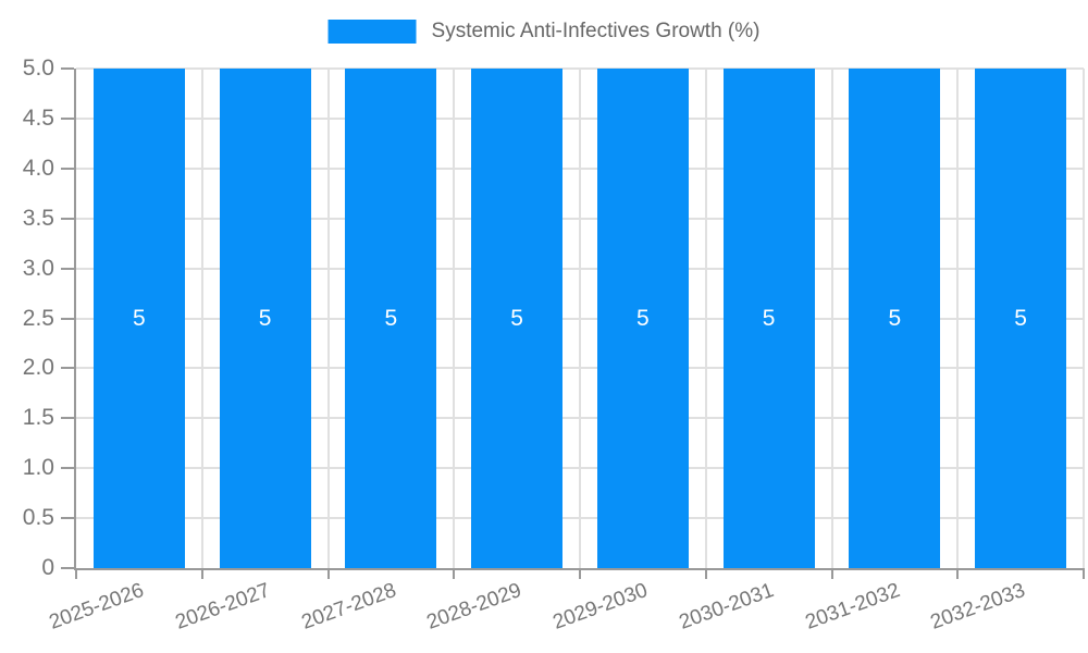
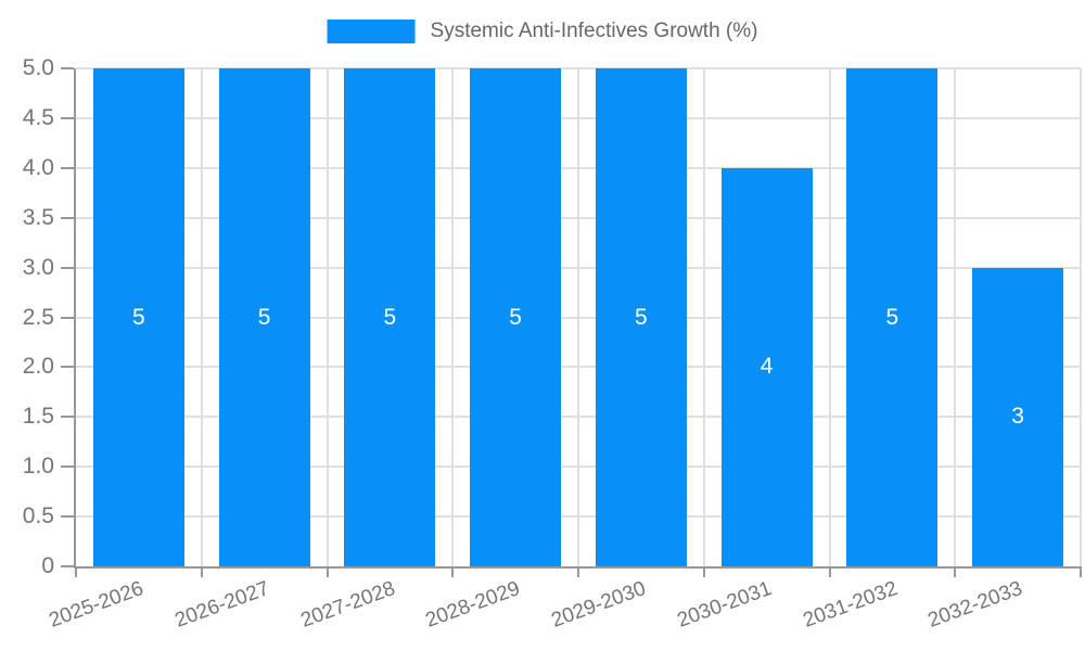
2030-2031: 5 -> 4
2032-2033: 5 -> 3
